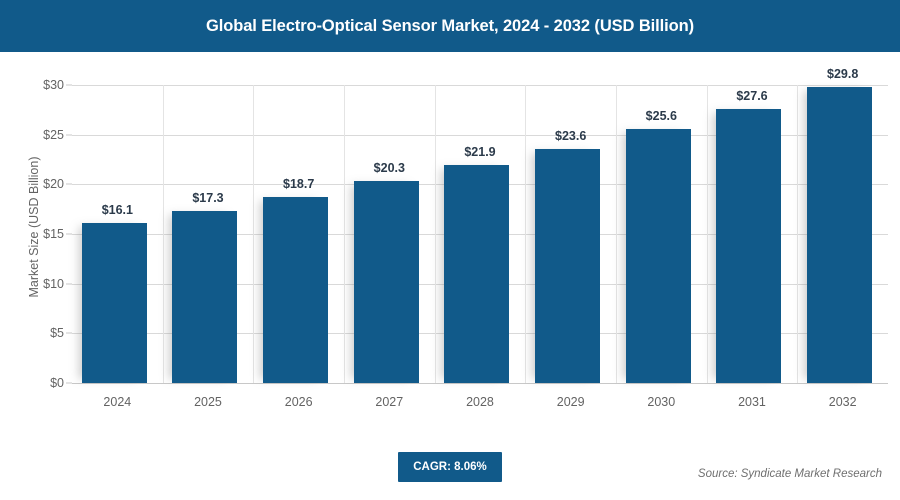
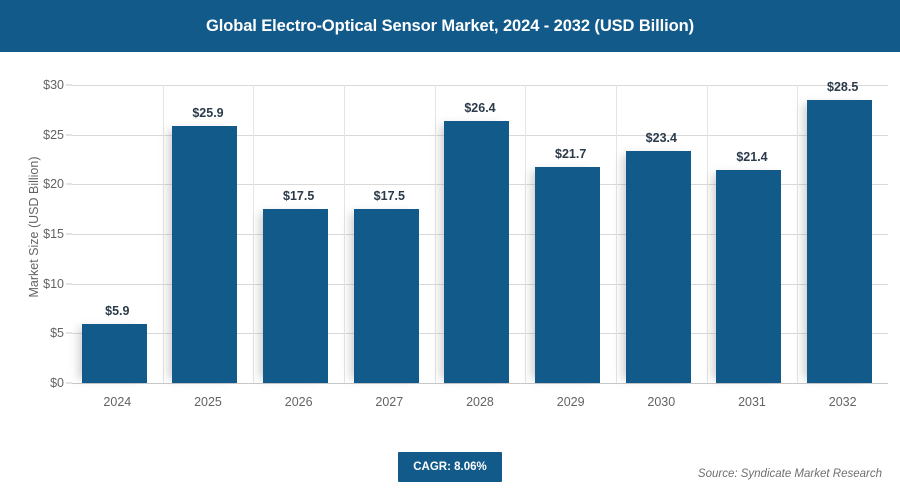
2024: $16.1 -> $5.9
2025: $17.3 -> $25.9
2026: $18.7 -> $17.5
2027: $20.3 -> $17.5
2028: $21.9 -> $26.4
2029: $23.6 -> $21.7
2030: $25.6 -> $23.4
2031: $27.6 -> $21.4
2032: $29.8 -> $28.5
